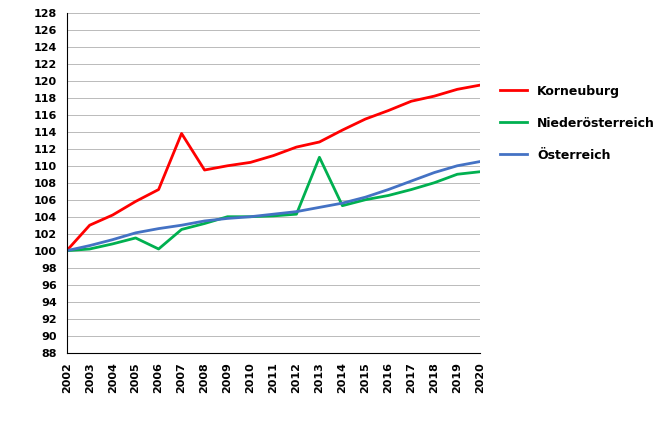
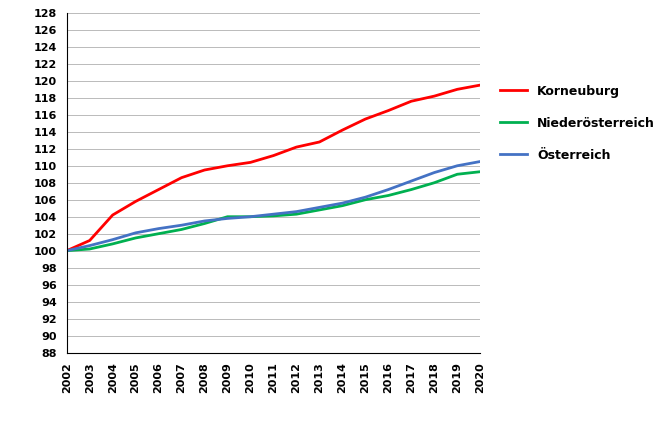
Korneuburg/2003: 103.0 -> 101.2
Niederösterreich/2006: 100.2 -> 102.0
Korneuburg/2007: 113.8 -> 108.6
Niederösterreich/2013: 111.0 -> 104.8
